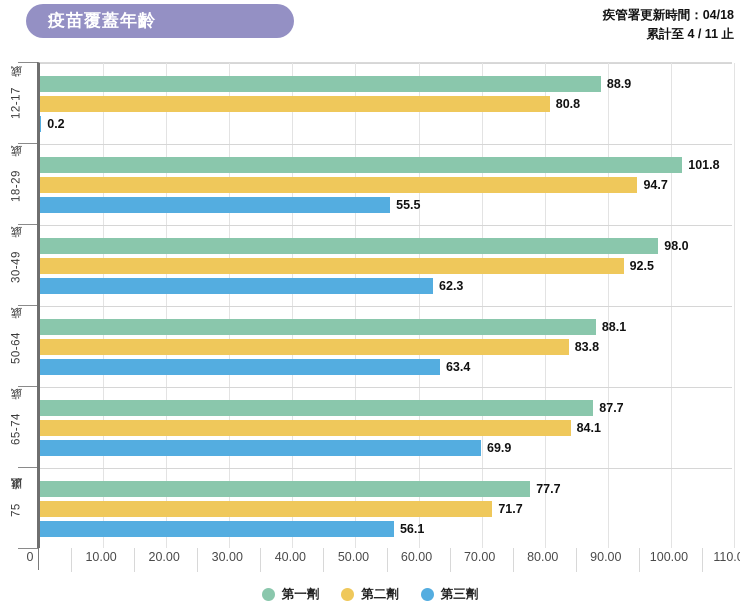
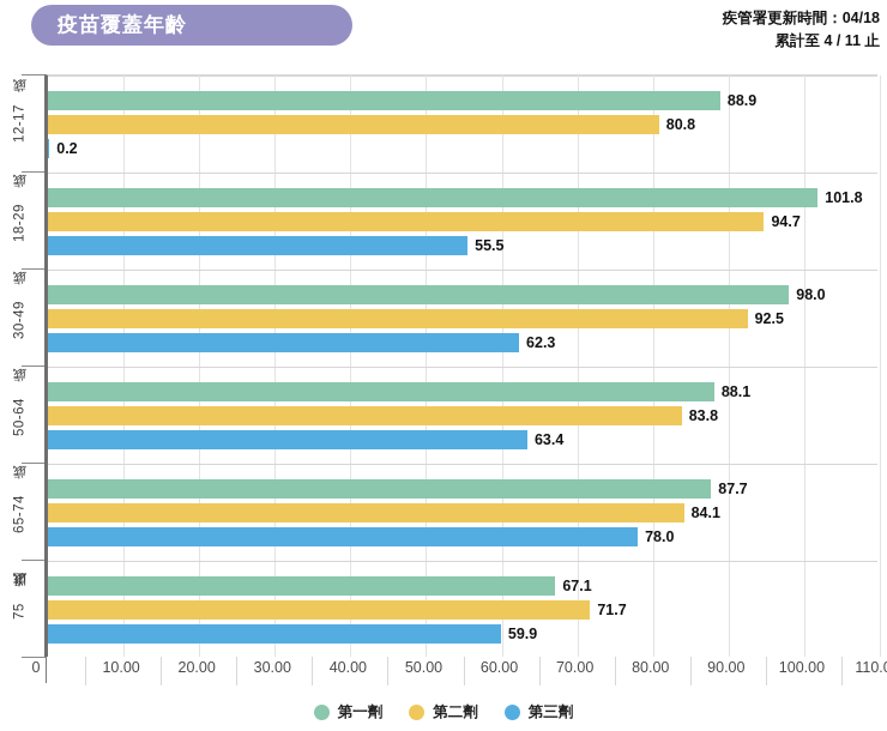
第三劑/65-74 歲: 69.9 -> 78.0
第一劑/75 歲以上: 77.7 -> 67.1
第三劑/75 歲以上: 56.1 -> 59.9
